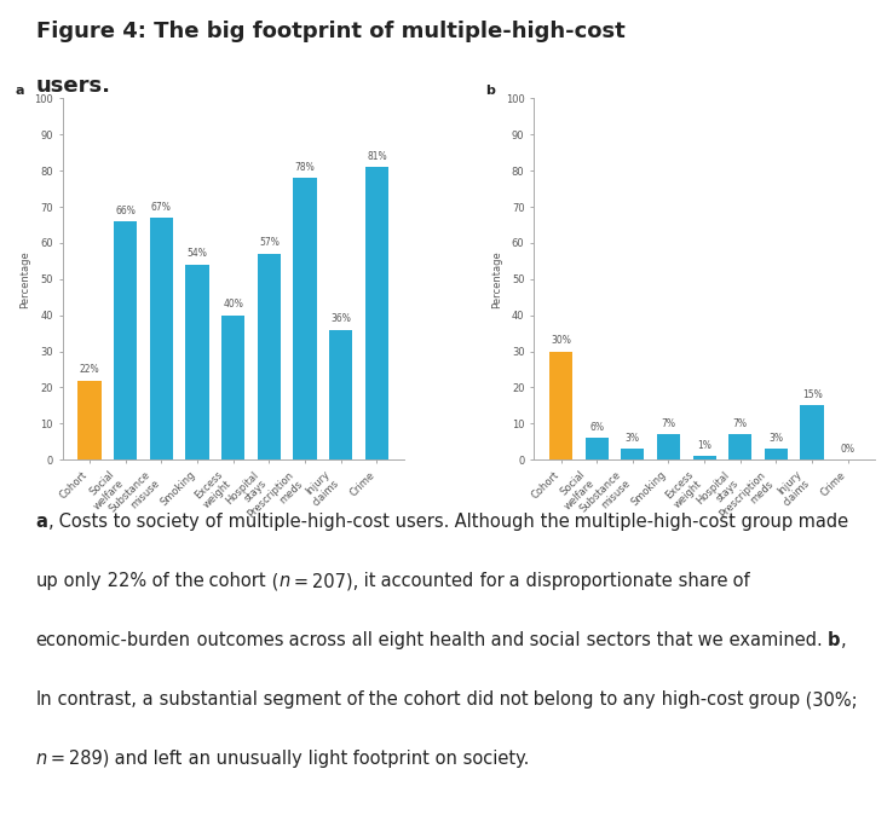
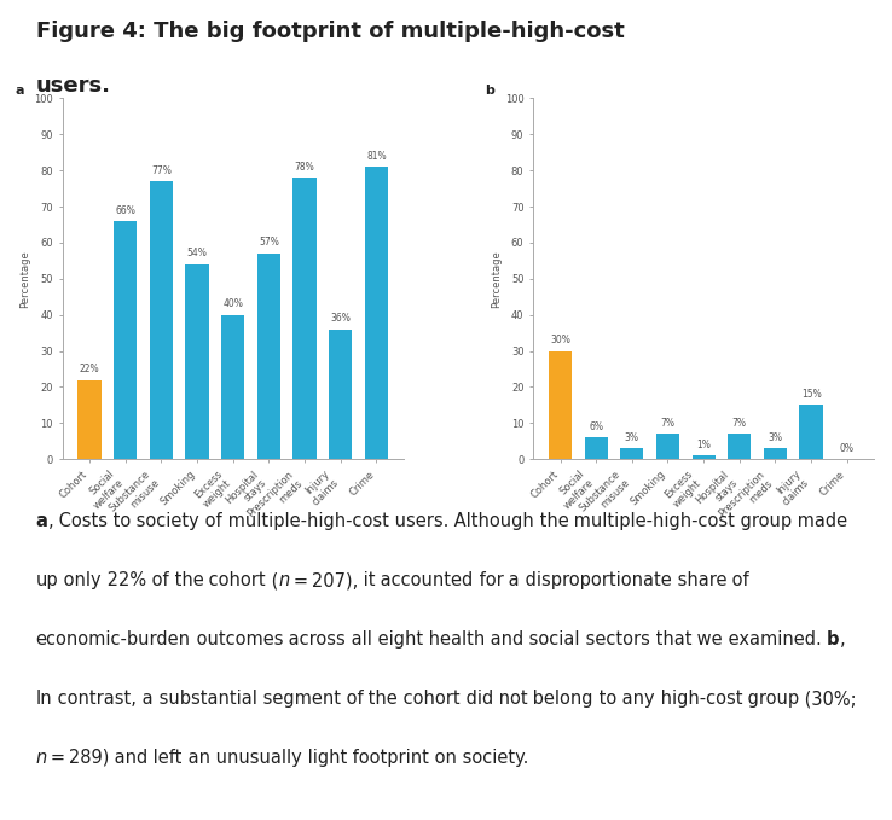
Substance misuse: 67% -> 77%
